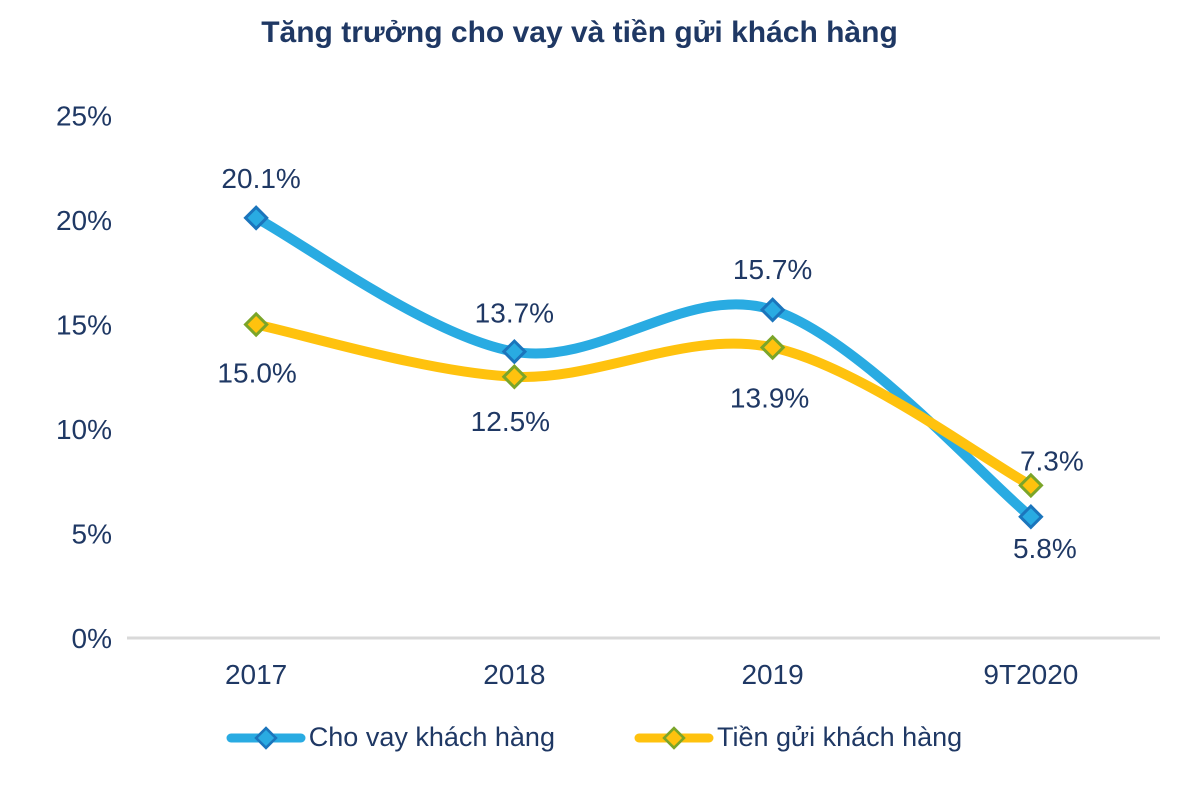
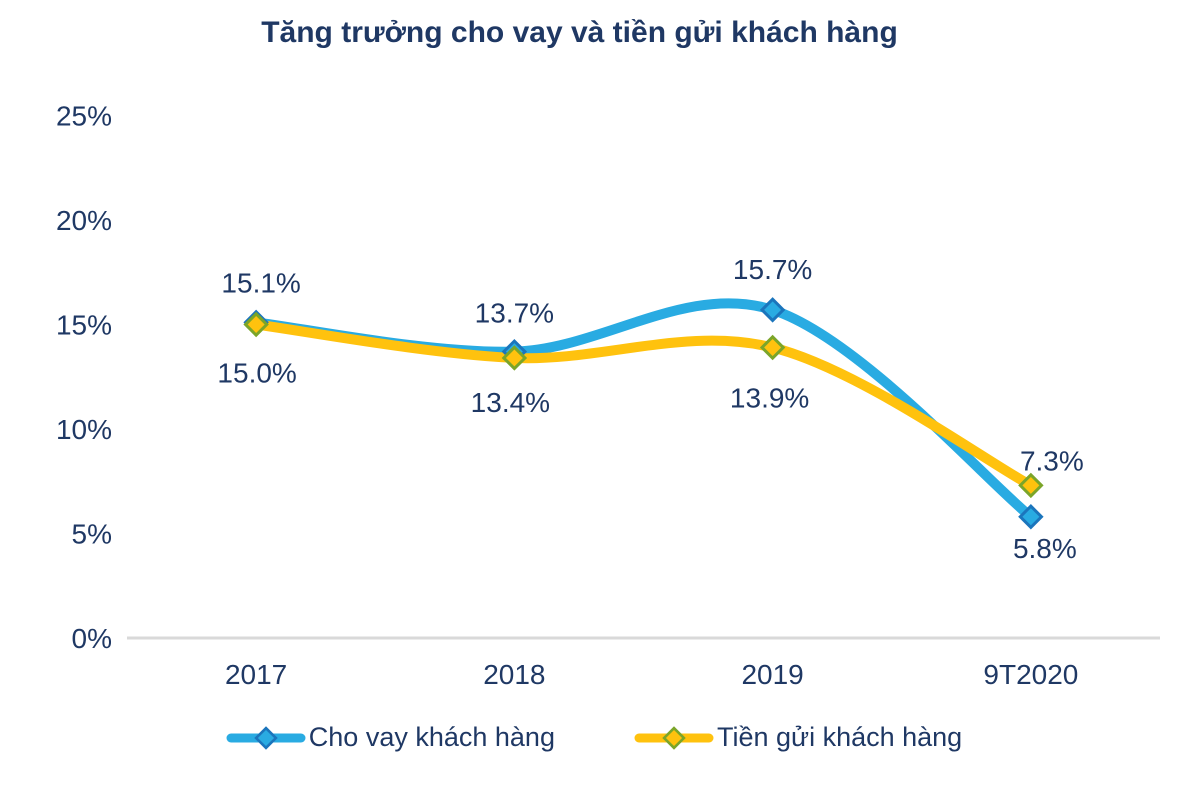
Cho vay khách hàng/2017: 20.1% -> 15.1%
Tiền gửi khách hàng/2018: 12.5% -> 13.4%
